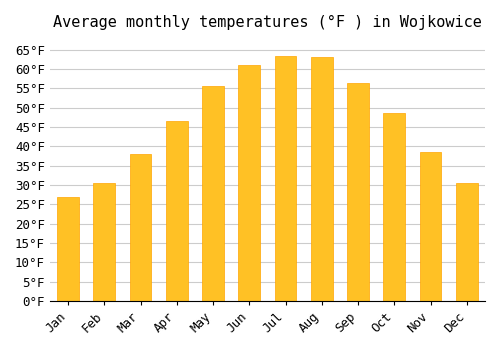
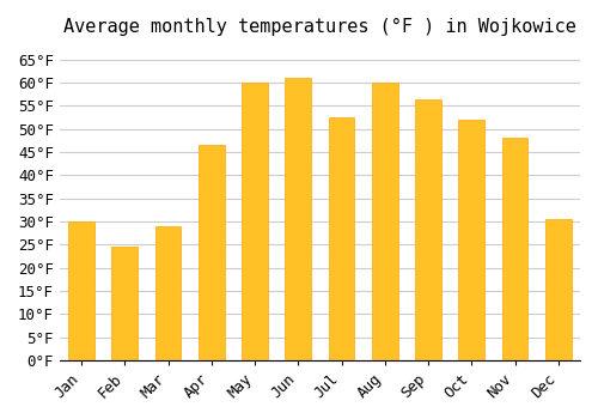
Jan: 27.0°F -> 30.0°F
Feb: 30.5°F -> 24.5°F
Mar: 38.0°F -> 29.0°F
May: 55.5°F -> 60.0°F
Jul: 63.5°F -> 52.5°F
Aug: 63.0°F -> 60.0°F
Oct: 48.5°F -> 52.0°F
Nov: 38.5°F -> 48.0°F
